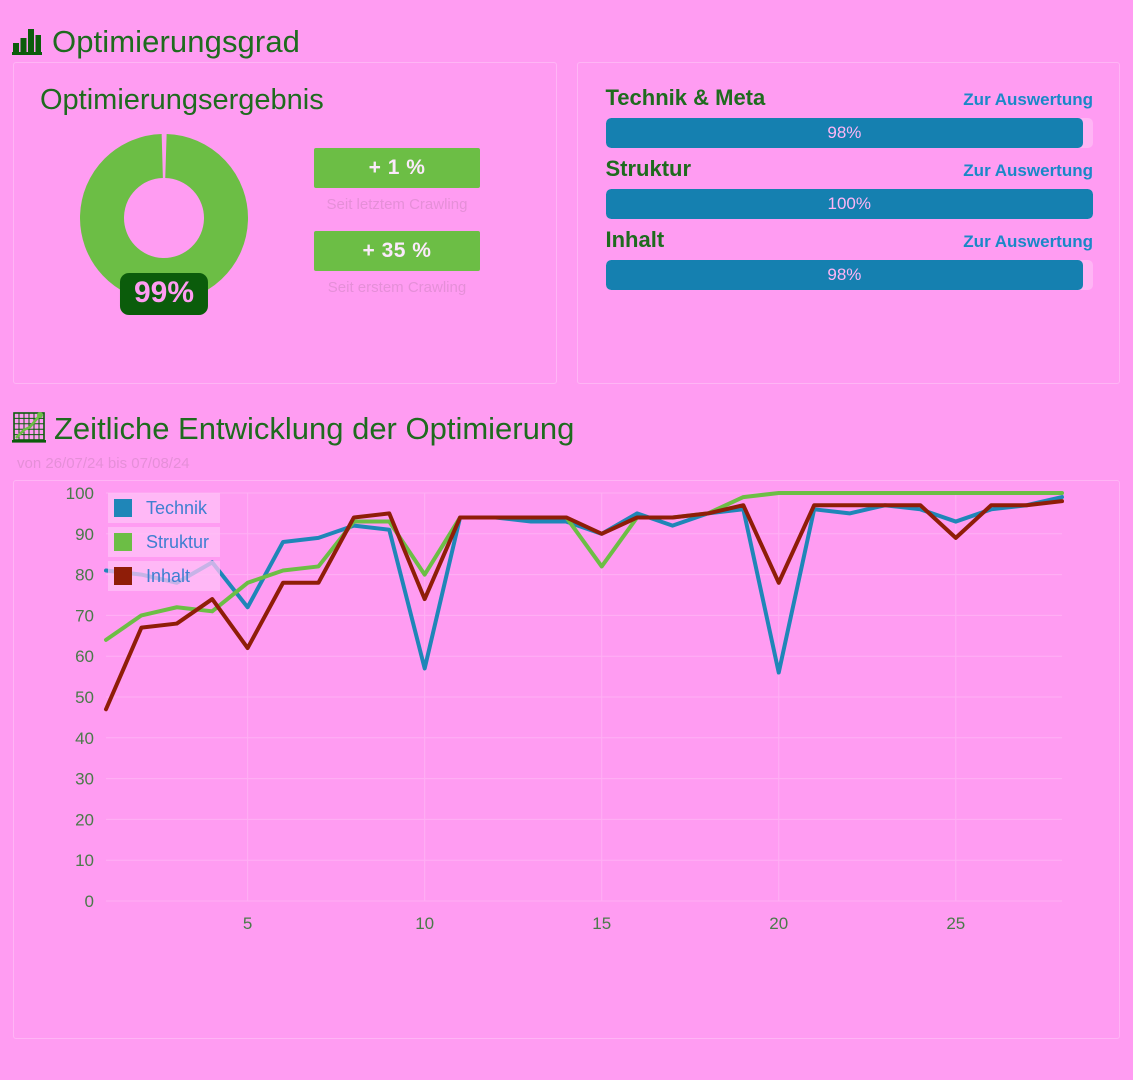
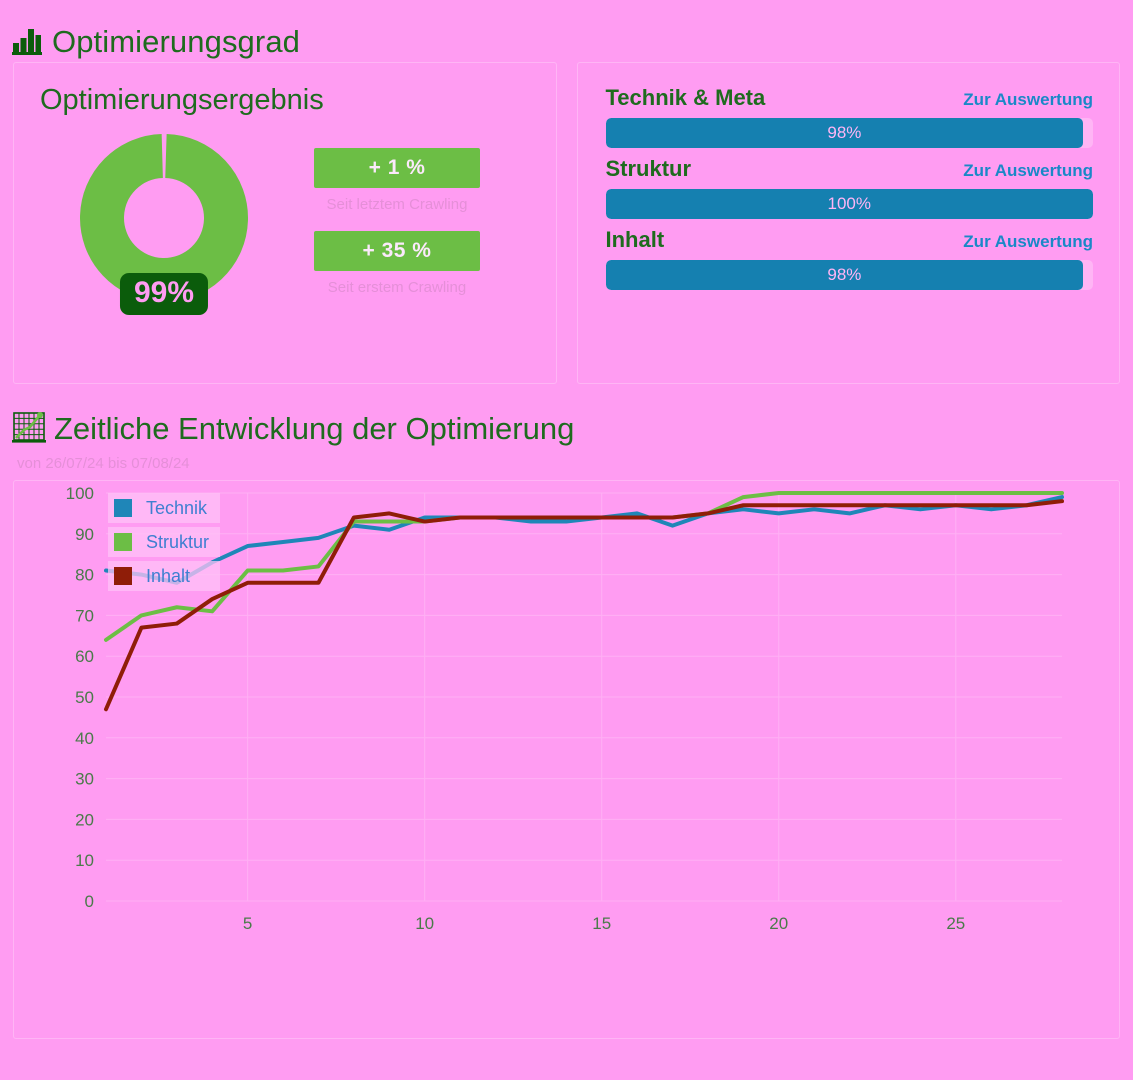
Technik/5: 72 -> 87
Struktur/5: 78 -> 81
Inhalt/5: 62 -> 78
Technik/10: 57 -> 94
Struktur/10: 80 -> 93
Inhalt/10: 74 -> 93
Technik/15: 90 -> 94
Struktur/15: 82 -> 94
Inhalt/15: 90 -> 94
Technik/20: 56 -> 95
Inhalt/20: 78 -> 97
Technik/25: 93 -> 97
Inhalt/25: 89 -> 97
